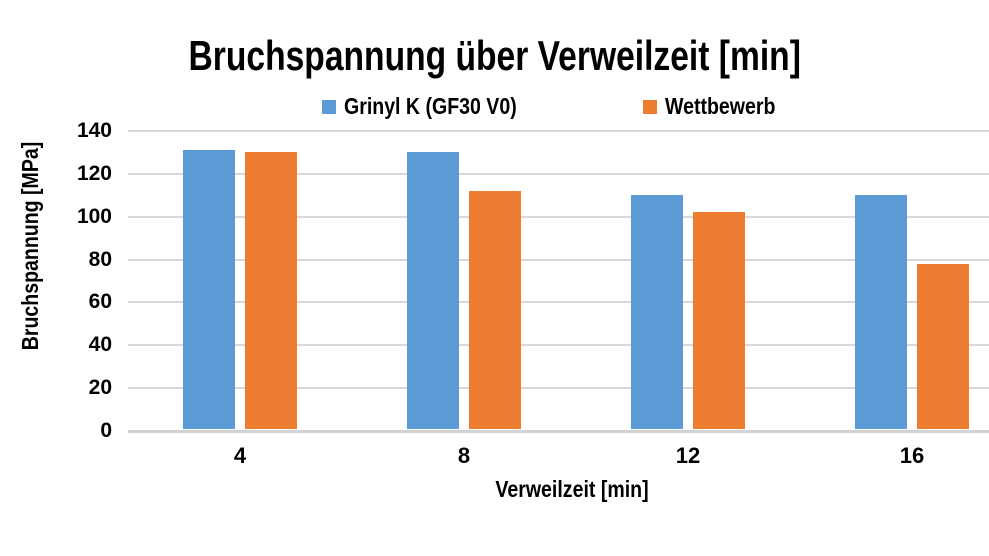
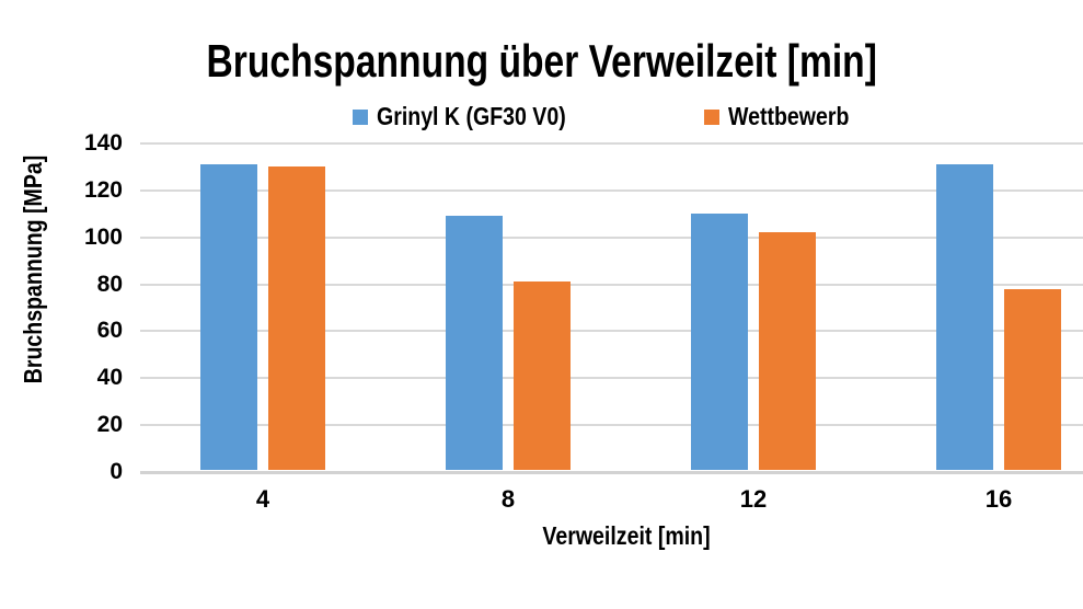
Grinyl K (GF30 V0)/8: 130 -> 109
Wettbewerb/8: 112 -> 81
Grinyl K (GF30 V0)/16: 110 -> 131
